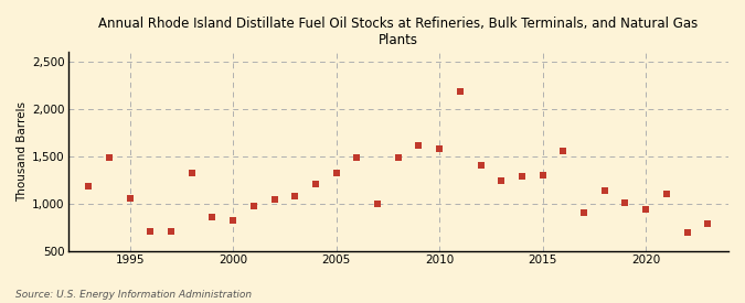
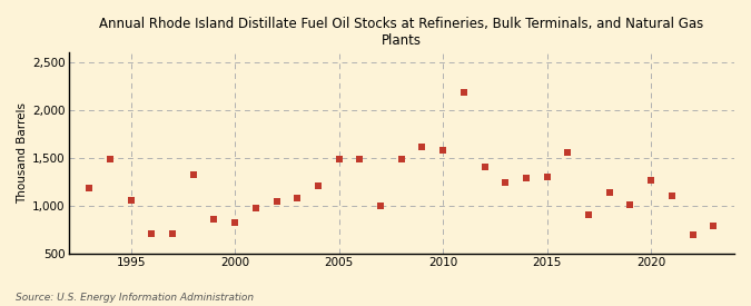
2005: 1,320 -> 1,490
2020: 940 -> 1,270
